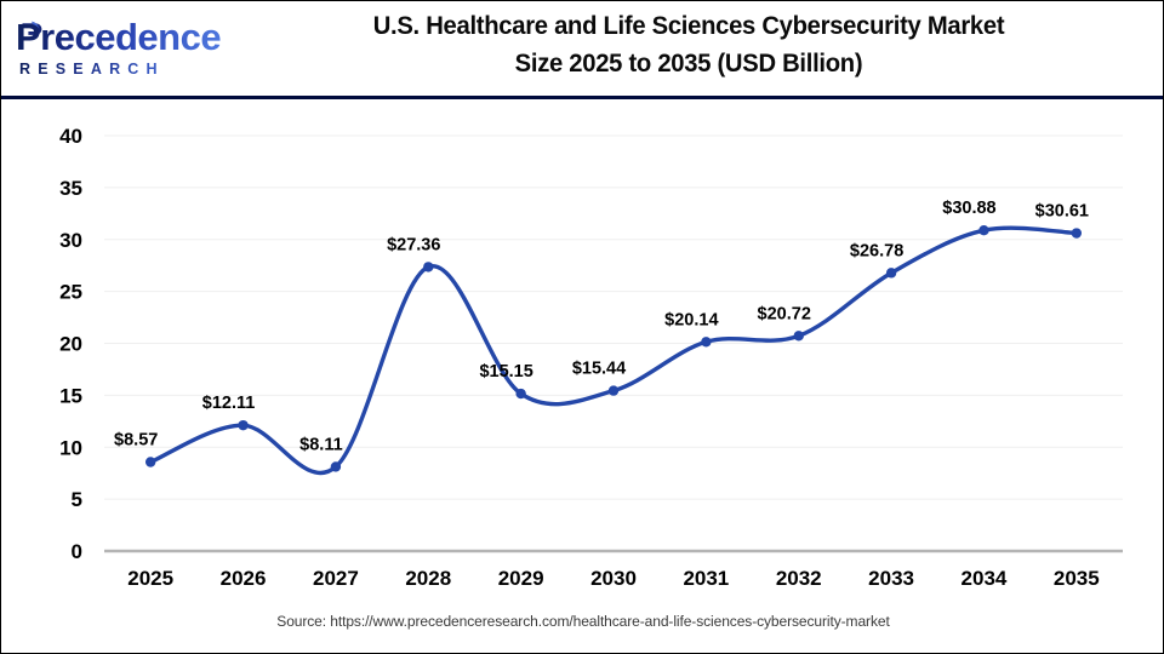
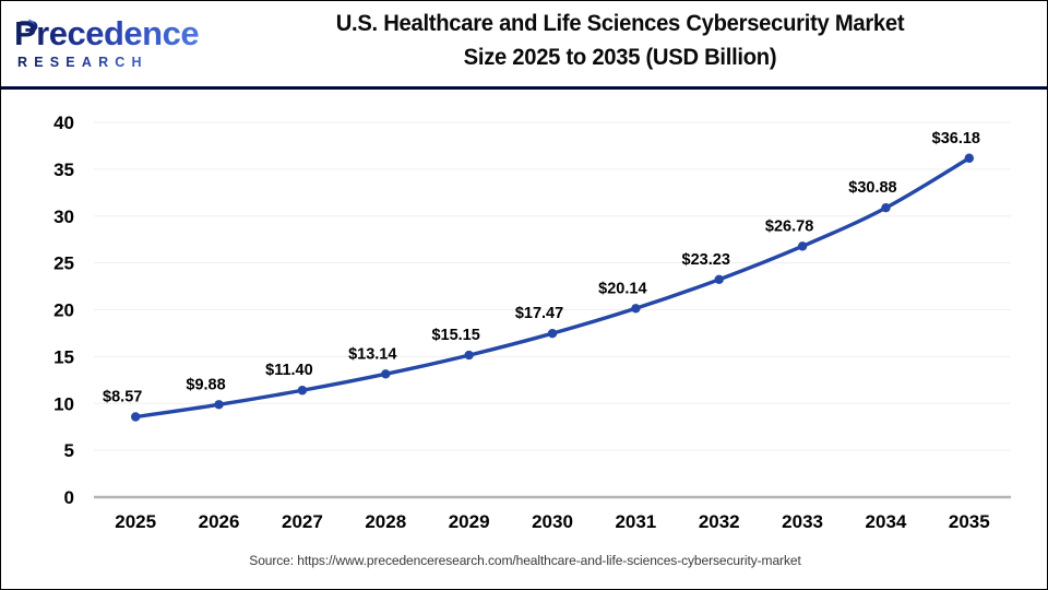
2026: $12.11 -> $9.88
2027: $8.11 -> $11.40
2028: $27.36 -> $13.14
2030: $15.44 -> $17.47
2032: $20.72 -> $23.23
2035: $30.61 -> $36.18
